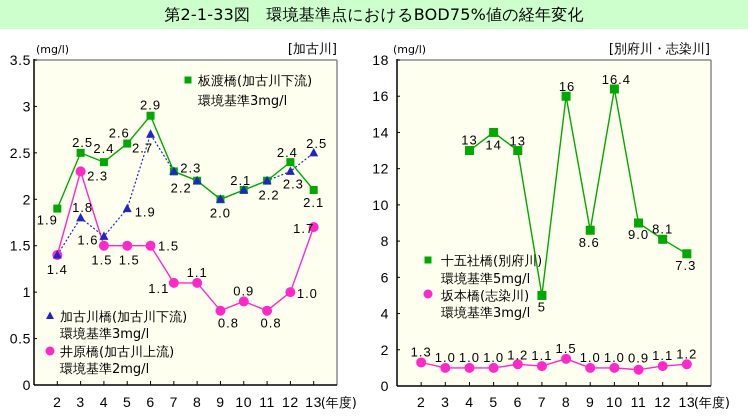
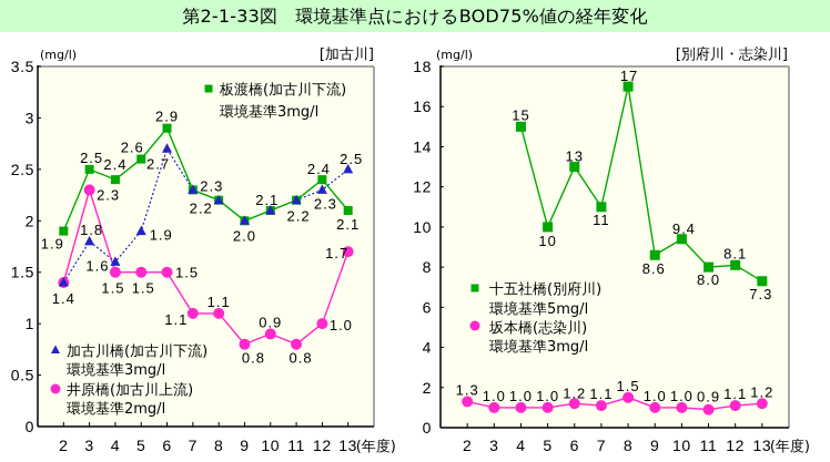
[別府川・志染川]/十五社橋(別府川)/4: 13 -> 15
[別府川・志染川]/十五社橋(別府川)/5: 14 -> 10
[別府川・志染川]/十五社橋(別府川)/7: 5 -> 11
[別府川・志染川]/十五社橋(別府川)/8: 16 -> 17
[別府川・志染川]/十五社橋(別府川)/10: 16.4 -> 9.4
[別府川・志染川]/十五社橋(別府川)/11: 9.0 -> 8.0
